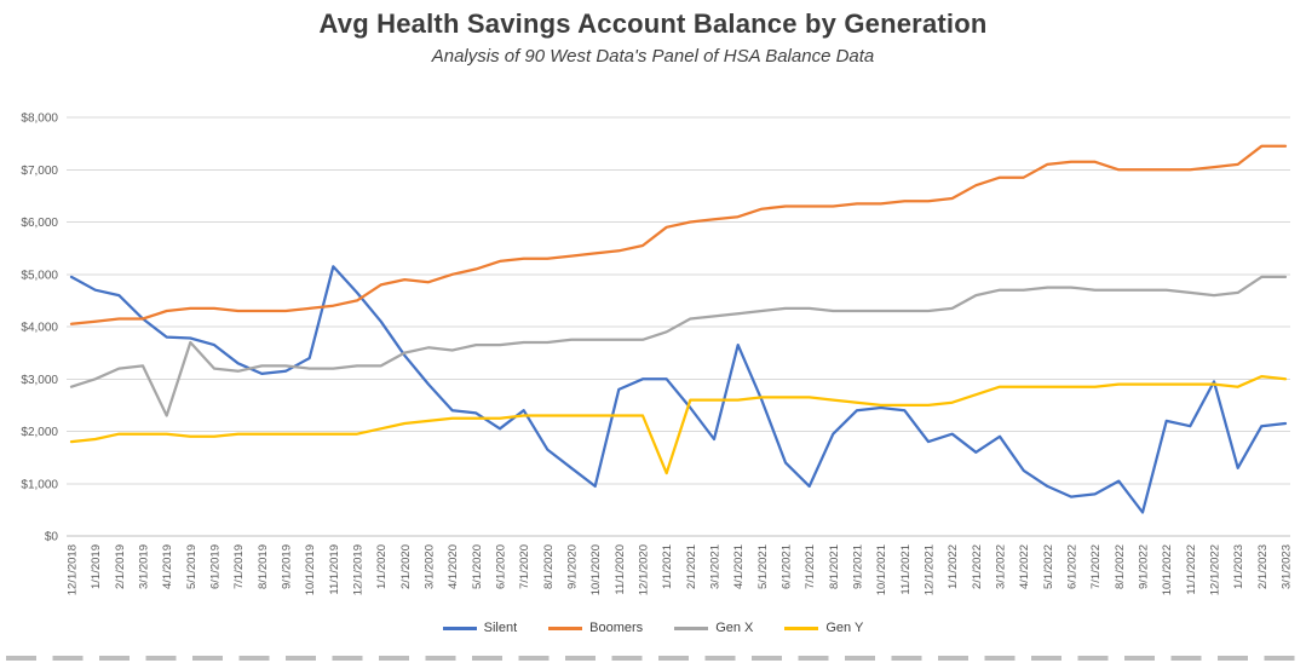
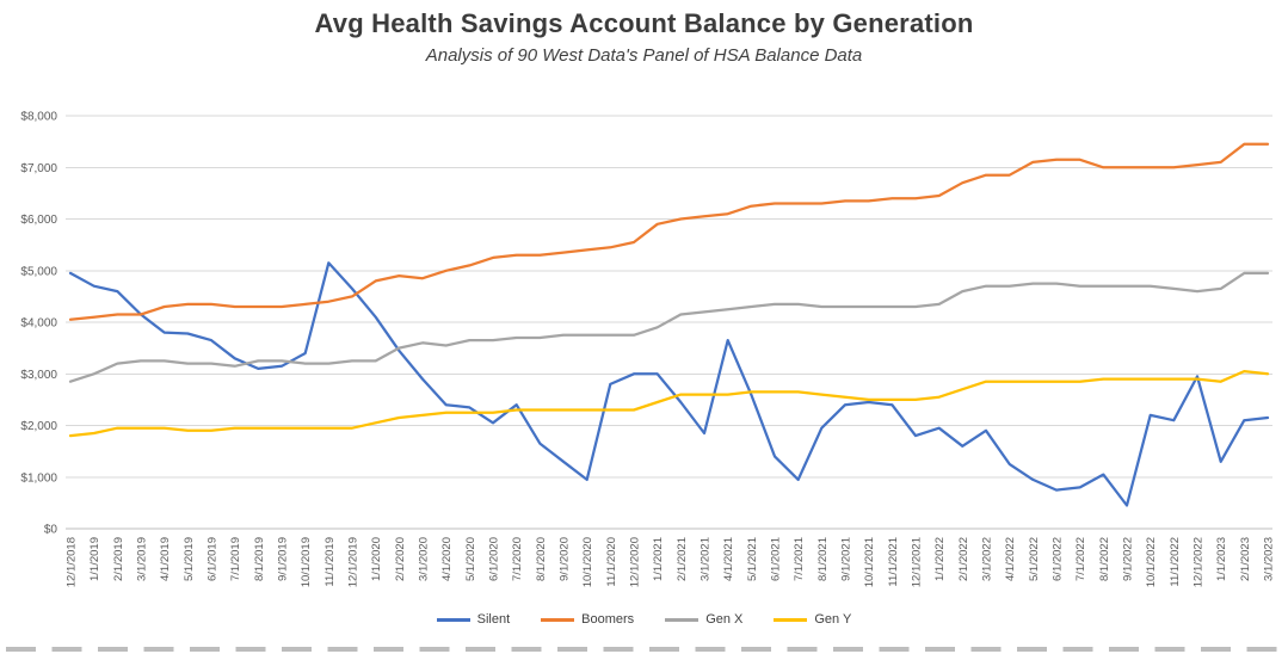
Gen X/4/1/2019: $2300 -> $3200
Gen X/5/1/2019: $3700 -> $3200
Gen Y/1/1/2021: $1200 -> $2400
